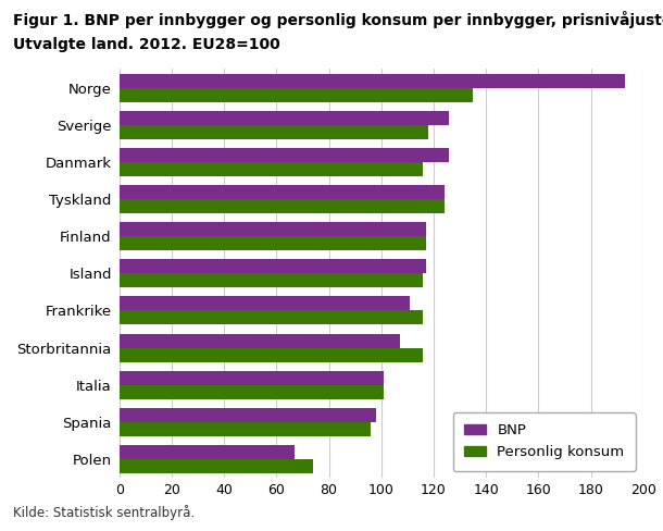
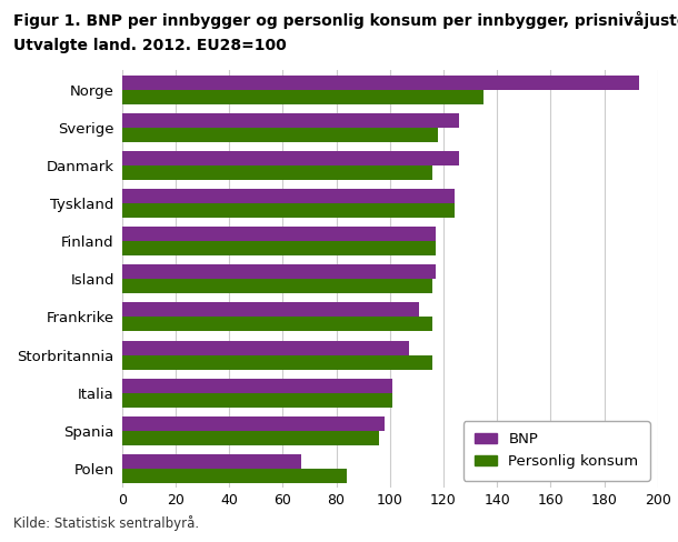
Personlig konsum/Polen: 74 -> 84
